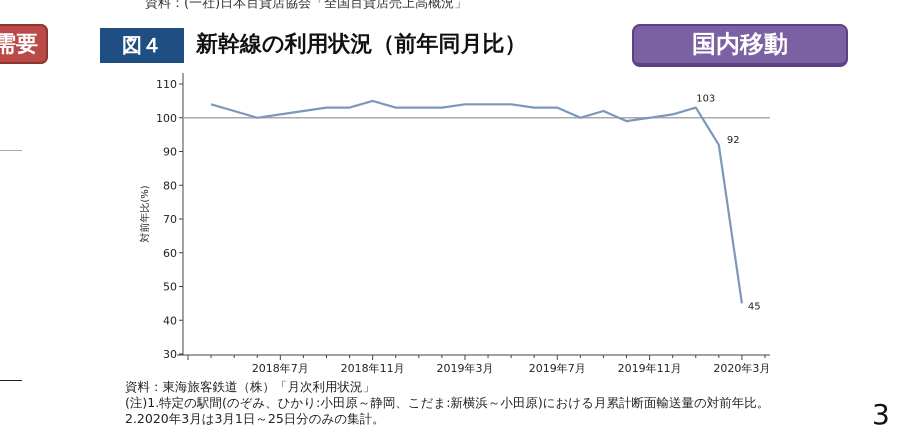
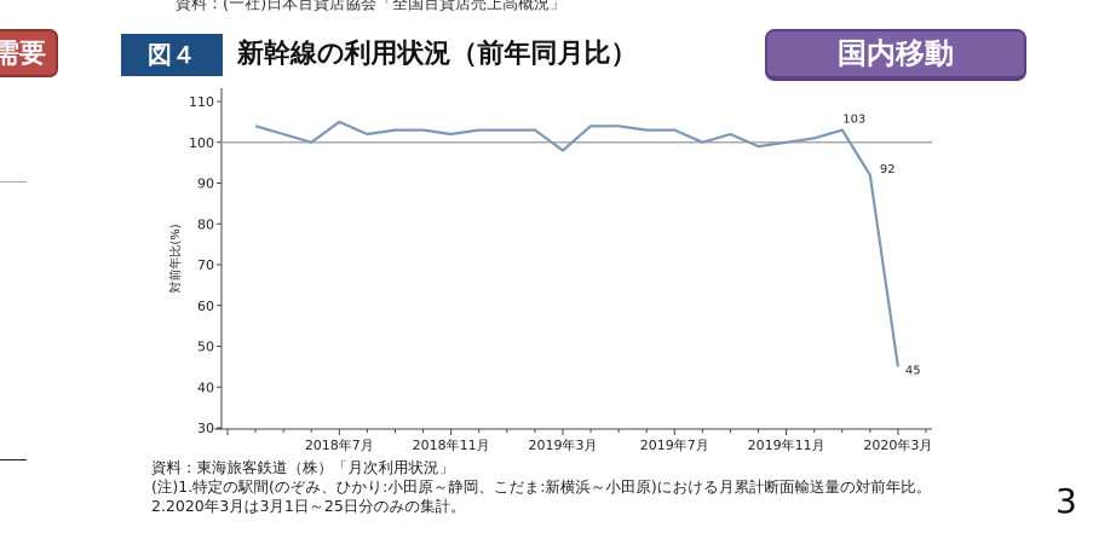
2018年7月: 101 -> 105
2018年11月: 105 -> 102
2019年3月: 104 -> 98
